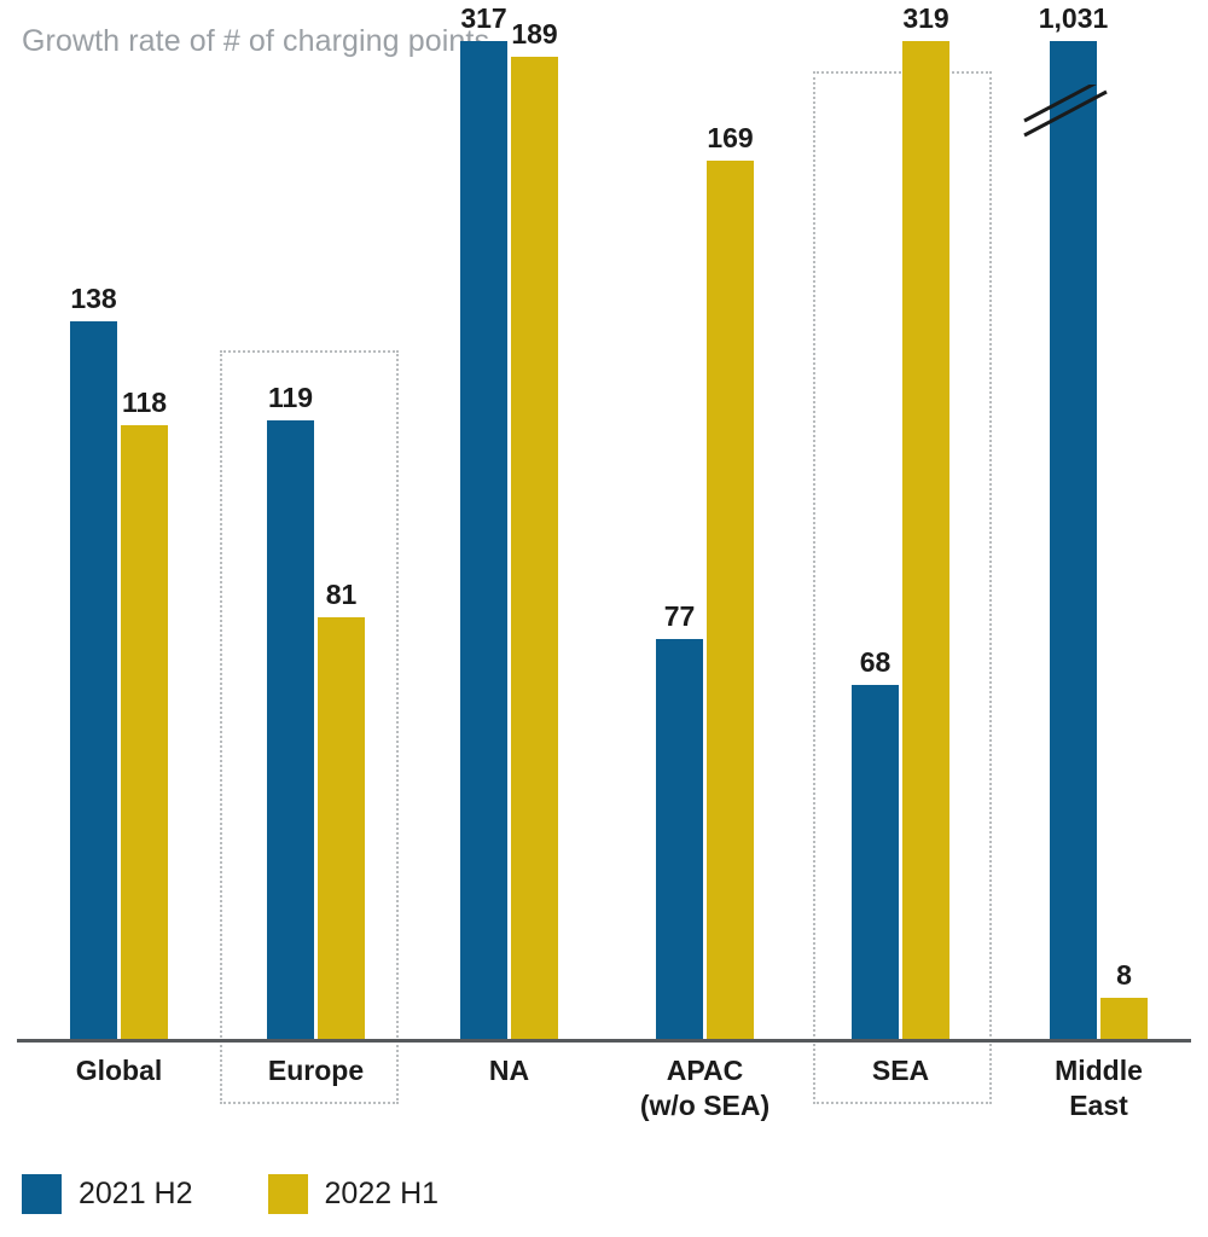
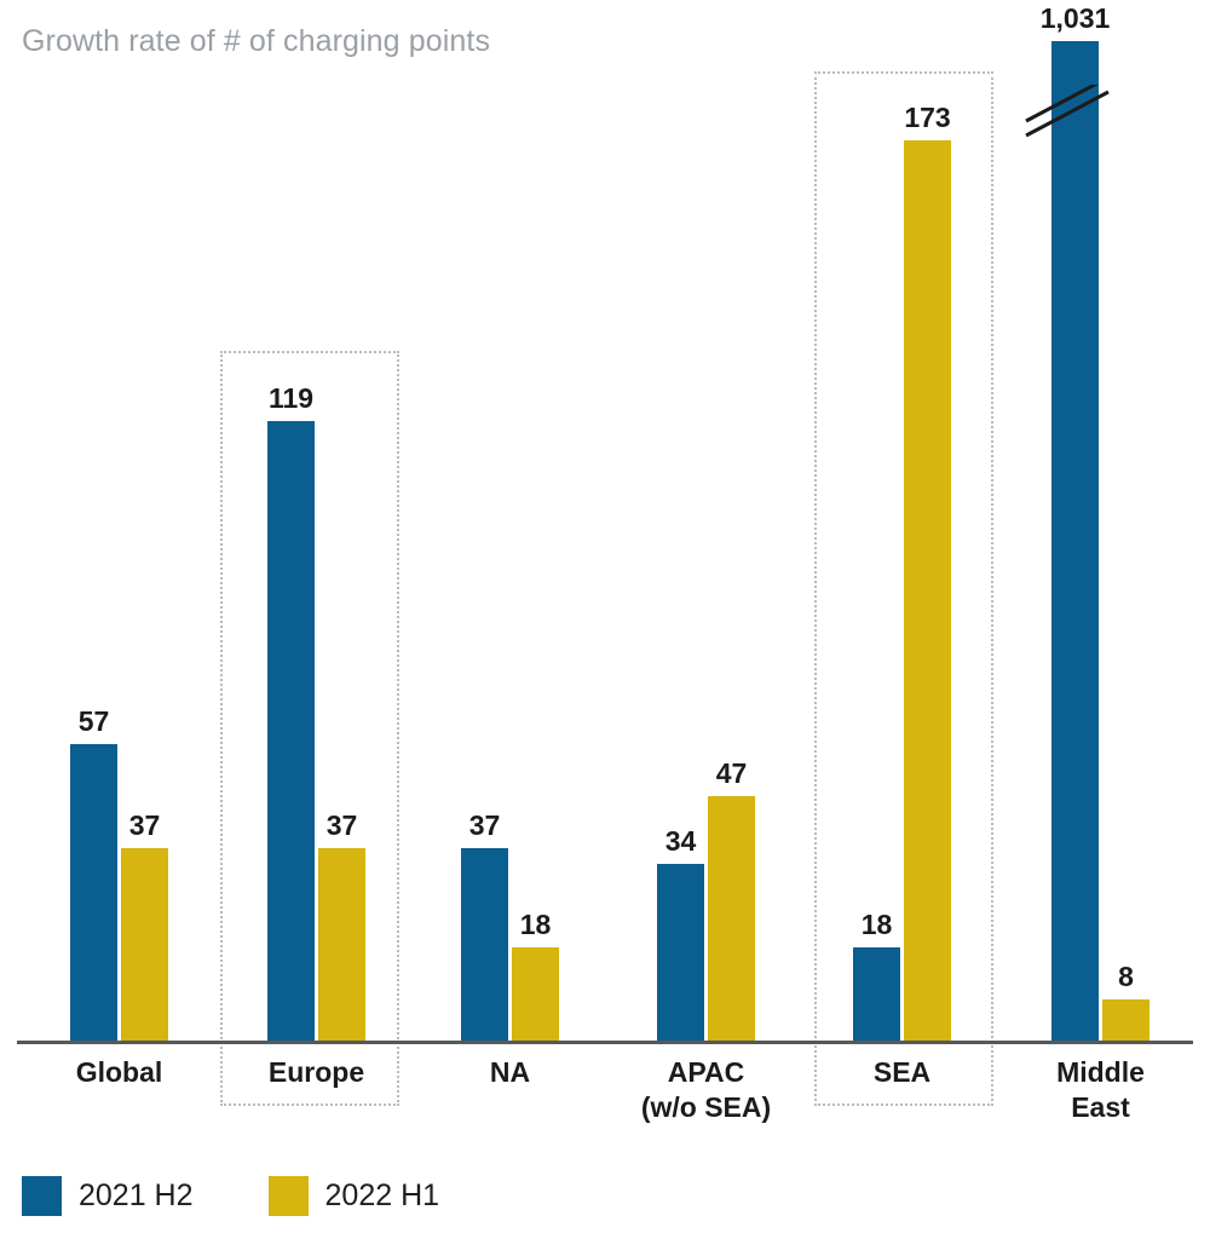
2021 H2/Global: 138 -> 57
2022 H1/Global: 118 -> 37
2022 H1/Europe: 81 -> 37
2021 H2/NA: 317 -> 37
2022 H1/NA: 189 -> 18
2021 H2/APAC (w/o SEA): 77 -> 34
2022 H1/APAC (w/o SEA): 169 -> 47
2021 H2/SEA: 68 -> 18
2022 H1/SEA: 319 -> 173
